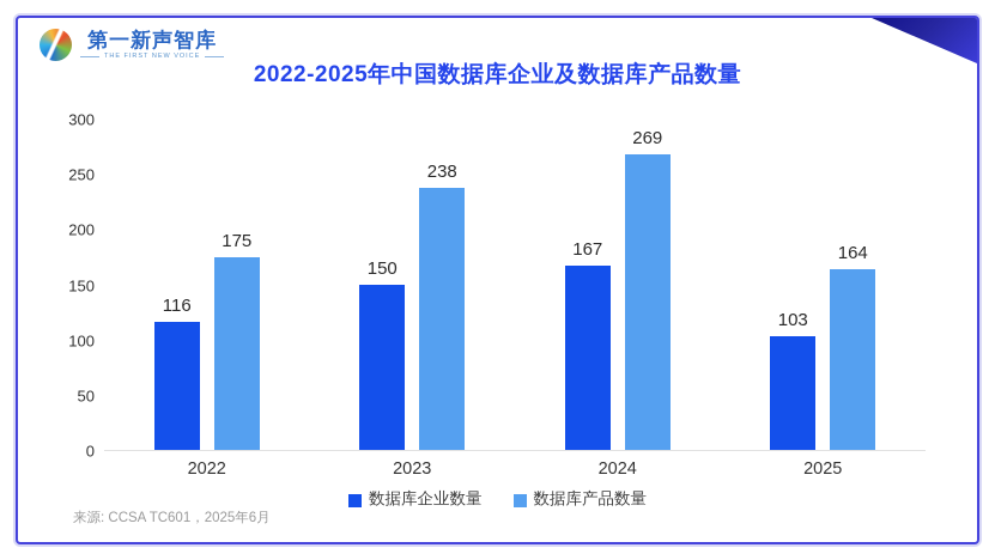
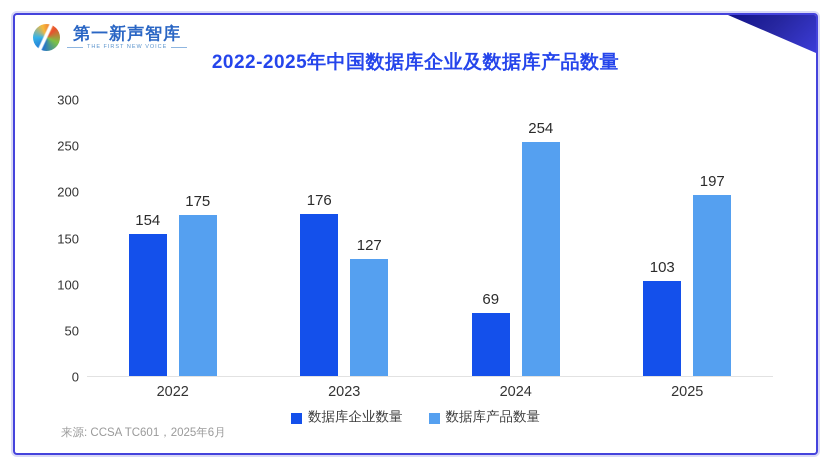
数据库企业数量/2022: 116 -> 154
数据库企业数量/2023: 150 -> 176
数据库产品数量/2023: 238 -> 127
数据库企业数量/2024: 167 -> 69
数据库产品数量/2024: 269 -> 254
数据库产品数量/2025: 164 -> 197
